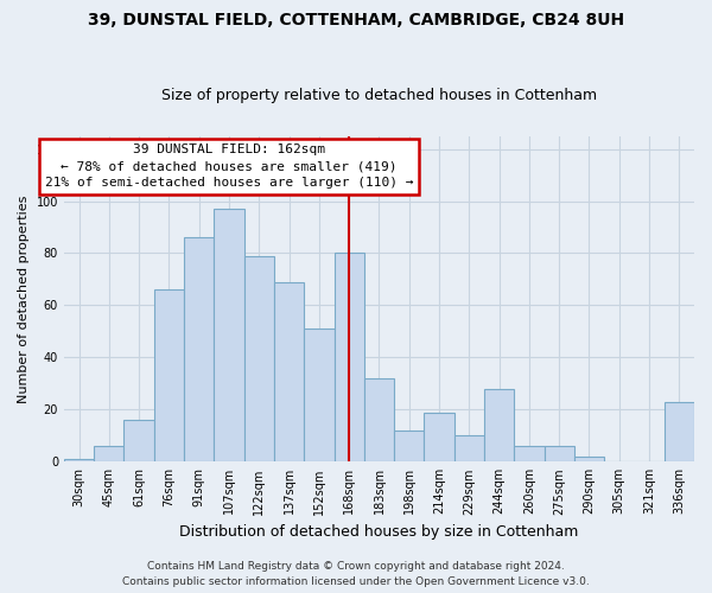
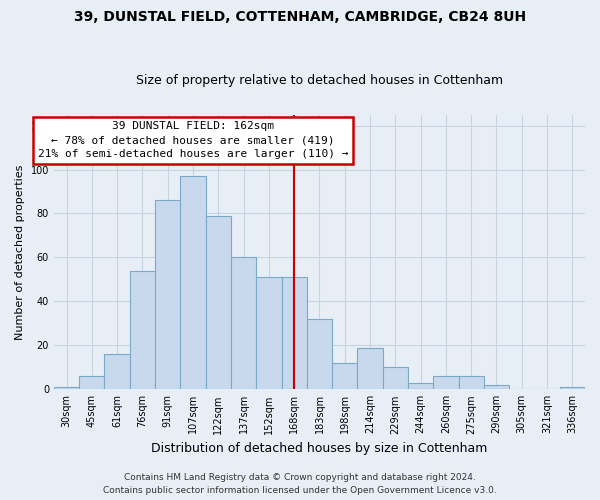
76sqm: 66 -> 54
137sqm: 69 -> 60
168sqm: 80 -> 51
244sqm: 28 -> 3
336sqm: 23 -> 1
